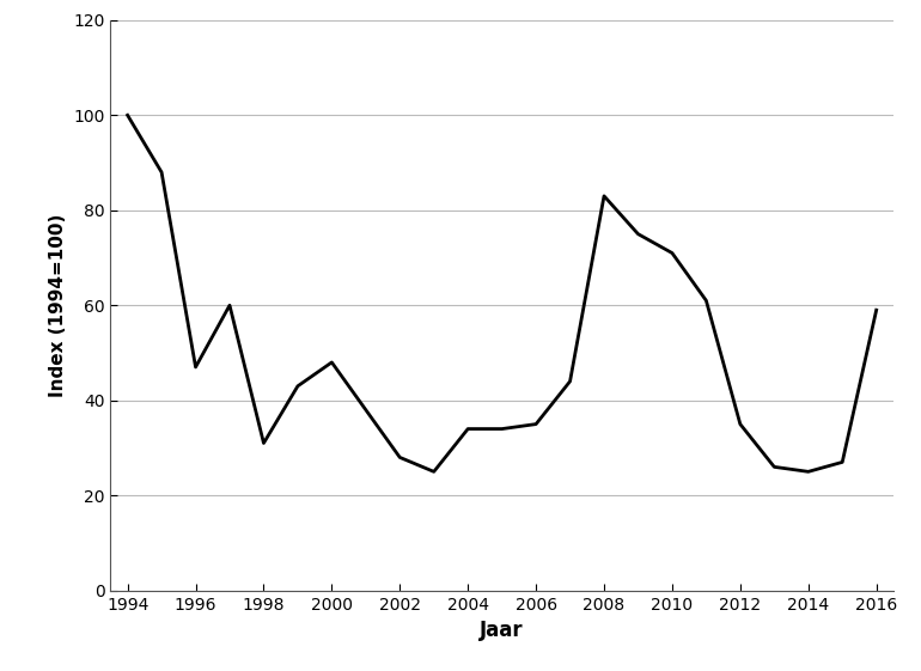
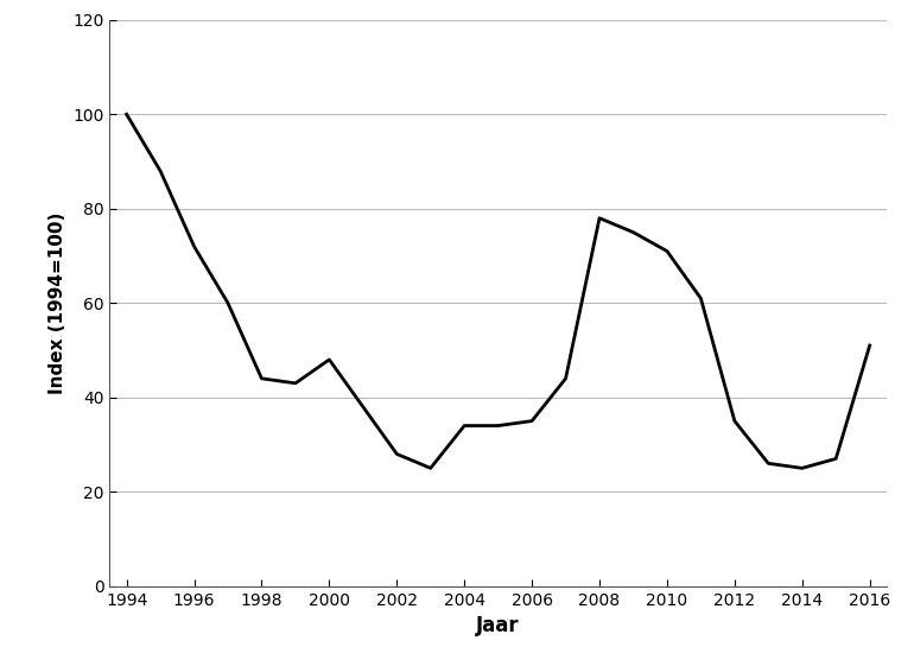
1996: 47 -> 72
1998: 31 -> 44
2008: 83 -> 78
2016: 59 -> 51
